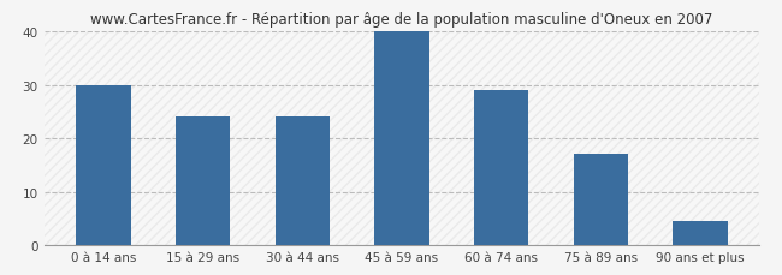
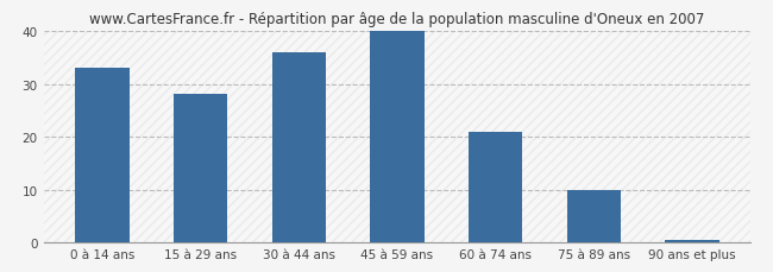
0 à 14 ans: 30.0 -> 33.0
15 à 29 ans: 24.0 -> 28.0
30 à 44 ans: 24.0 -> 36.0
60 à 74 ans: 29.0 -> 21.0
75 à 89 ans: 17.0 -> 10.0
90 ans et plus: 4.5 -> 0.5
